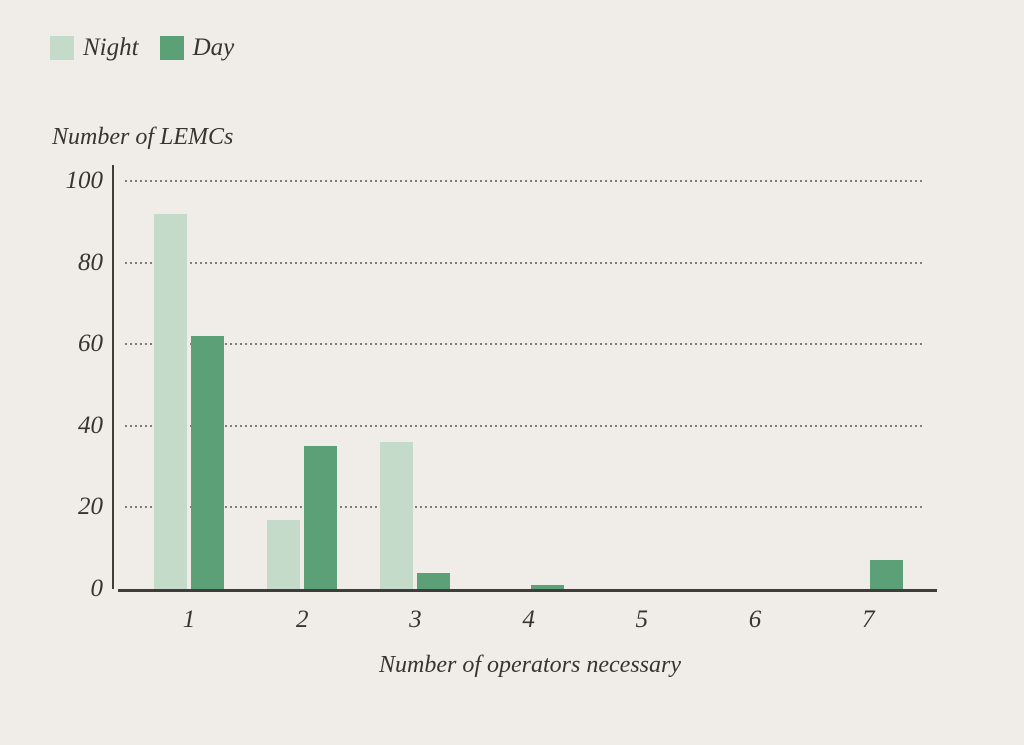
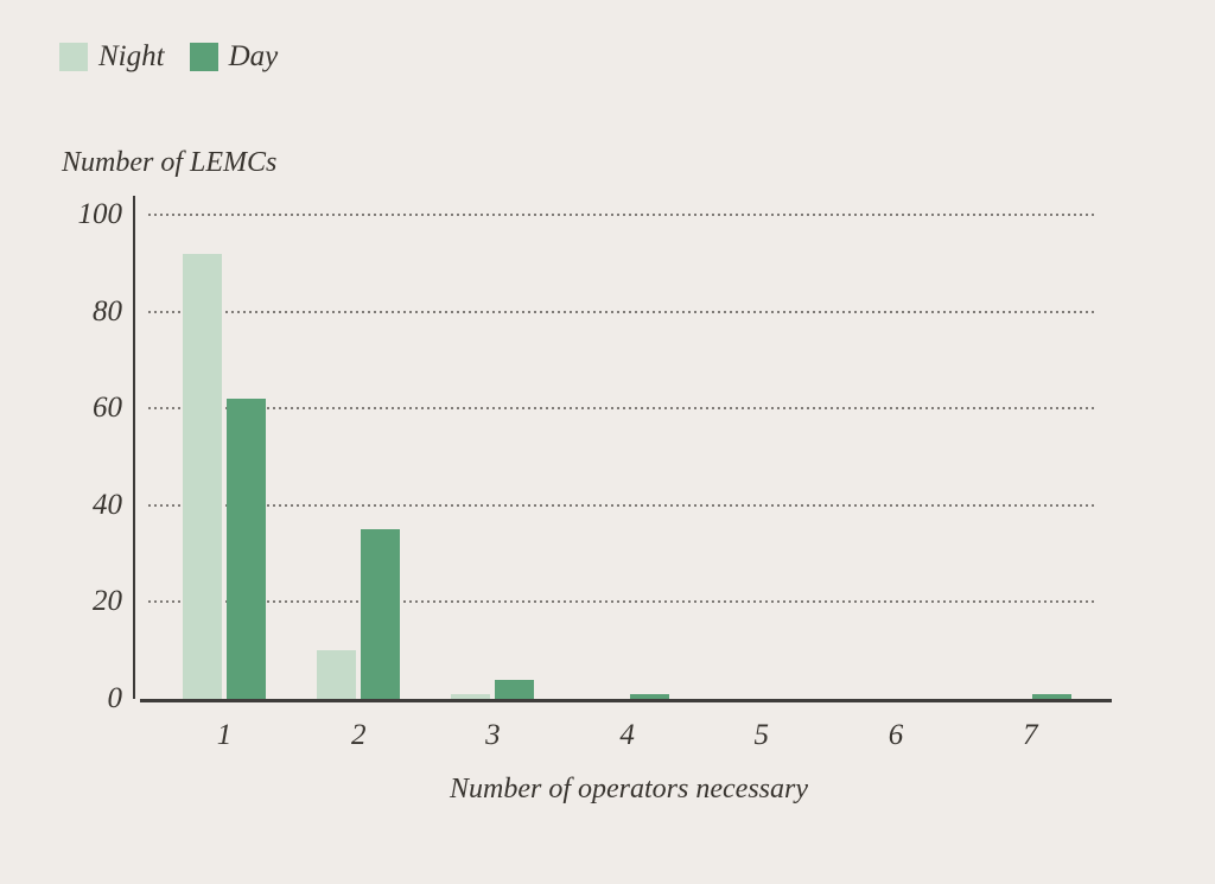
Night/2: 17 -> 10
Night/3: 36 -> 1
Day/7: 7 -> 1
